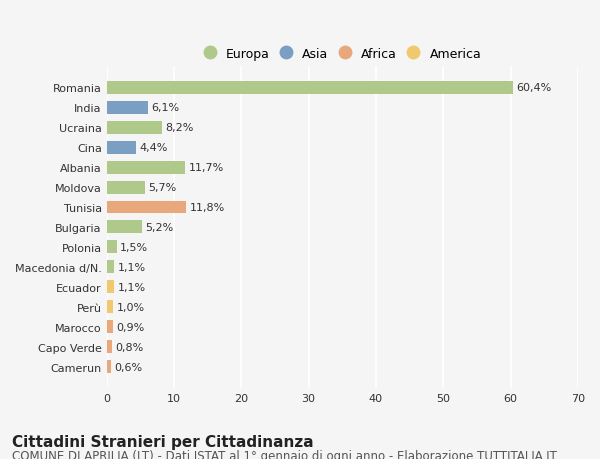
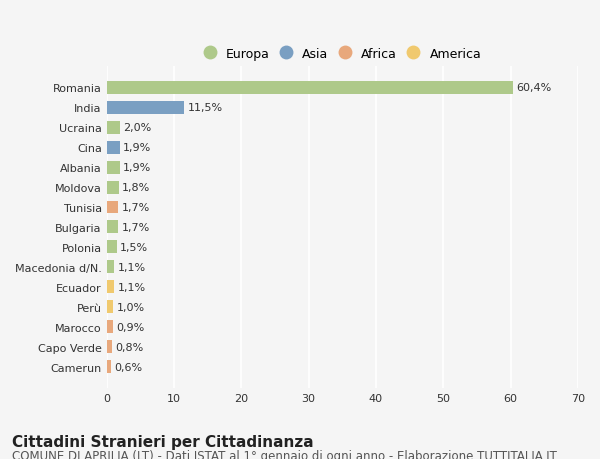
India: 6,1% -> 11,5%
Ucraina: 8,2% -> 2,0%
Cina: 4,4% -> 1,9%
Albania: 11,7% -> 1,9%
Moldova: 5,7% -> 1,8%
Tunisia: 11,8% -> 1,7%
Bulgaria: 5,2% -> 1,7%
